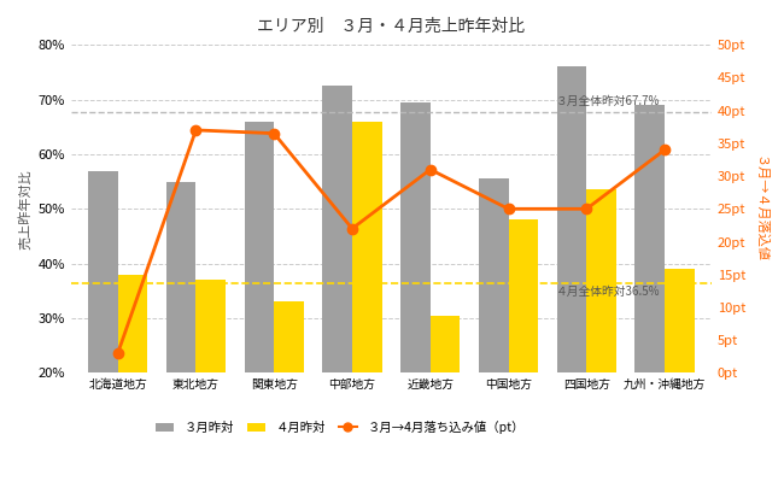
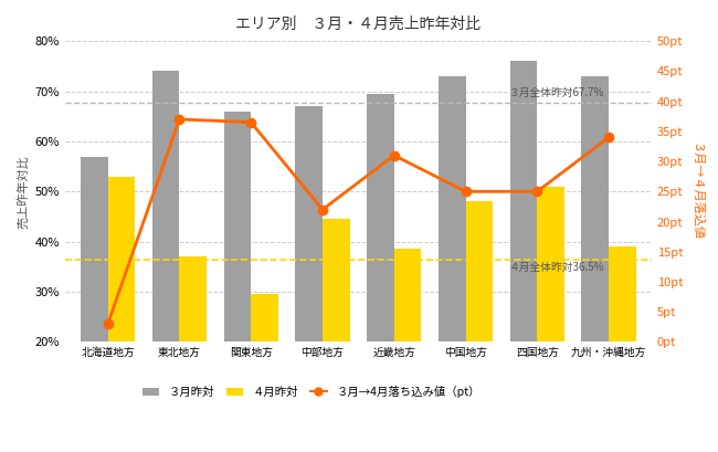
４月昨対/北海道地方: 38.0% -> 53.0%
３月昨対/東北地方: 55.0% -> 74.0%
４月昨対/関東地方: 33.0% -> 29.5%
３月昨対/中部地方: 72.5% -> 67.0%
４月昨対/中部地方: 66.0% -> 44.5%
４月昨対/近畿地方: 30.5% -> 38.5%
３月昨対/中国地方: 55.5% -> 73.0%
４月昨対/四国地方: 53.5% -> 51.0%
３月昨対/九州・沖縄地方: 69.0% -> 73.0%
